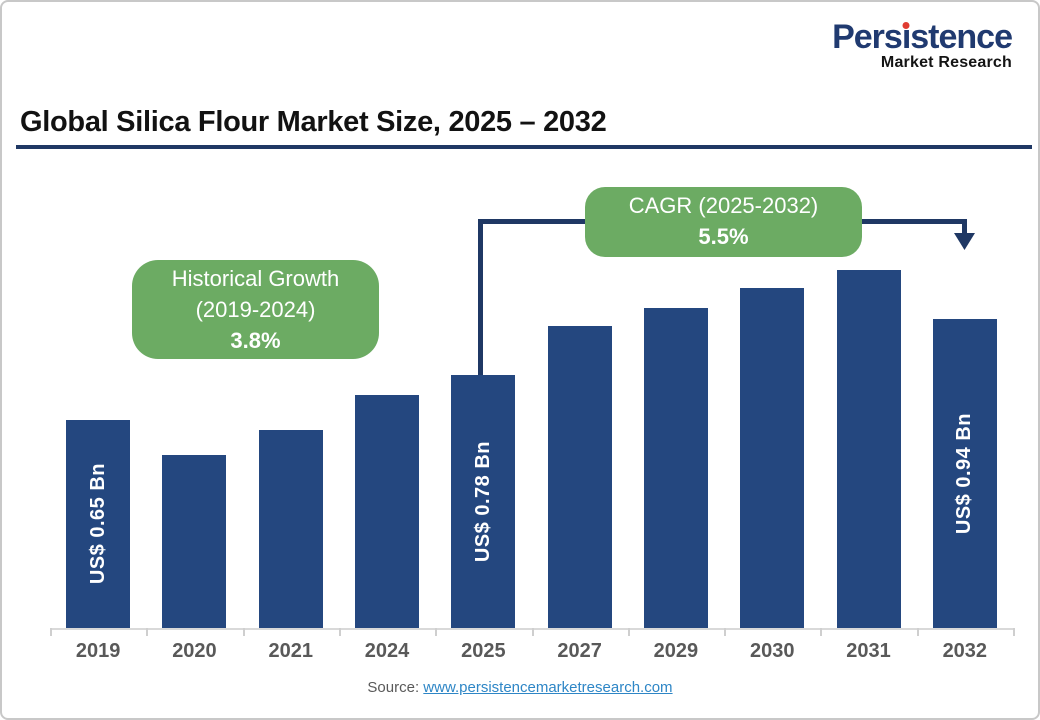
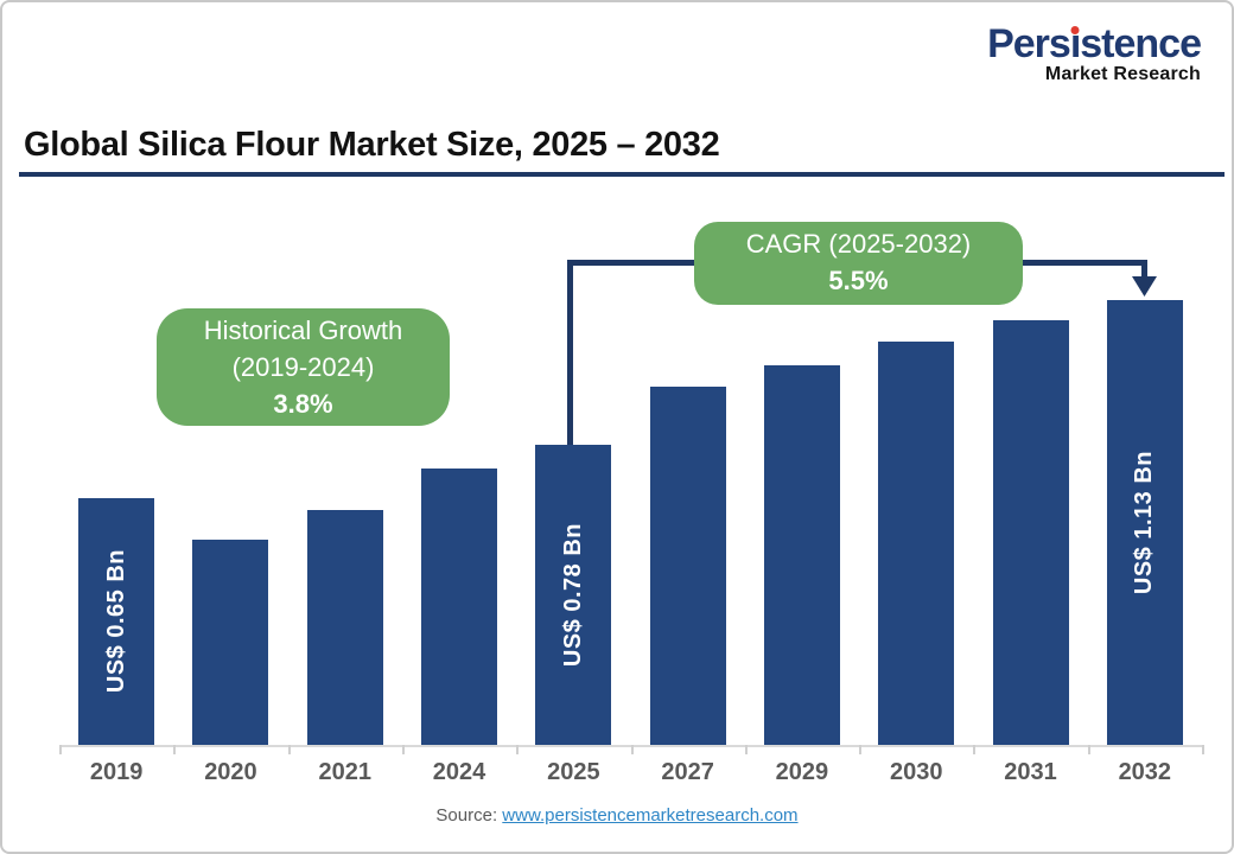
2032: 0.94 -> 1.13
